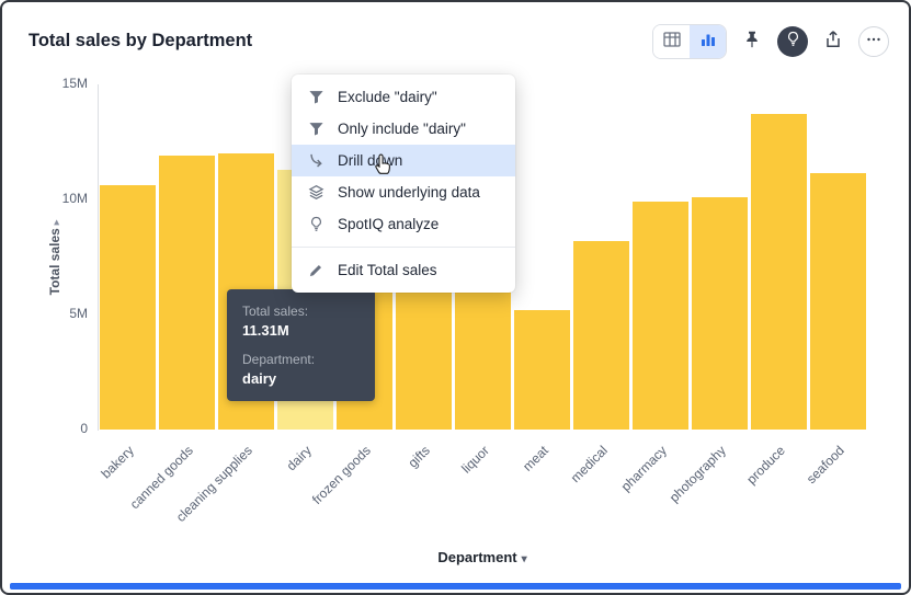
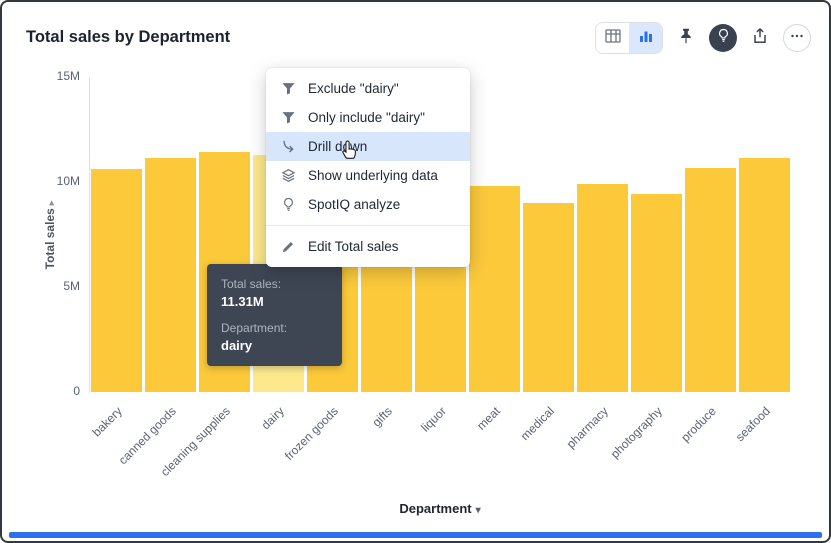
canned goods: 11.9M -> 11.2M
cleaning supplies: 12.0M -> 11.4M
meat: 5.2M -> 9.8M
medical: 8.2M -> 9.0M
photography: 10.1M -> 9.4M
produce: 13.7M -> 10.7M
